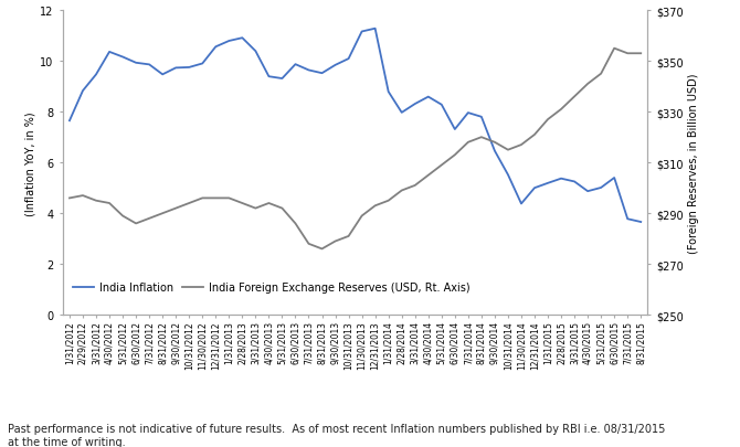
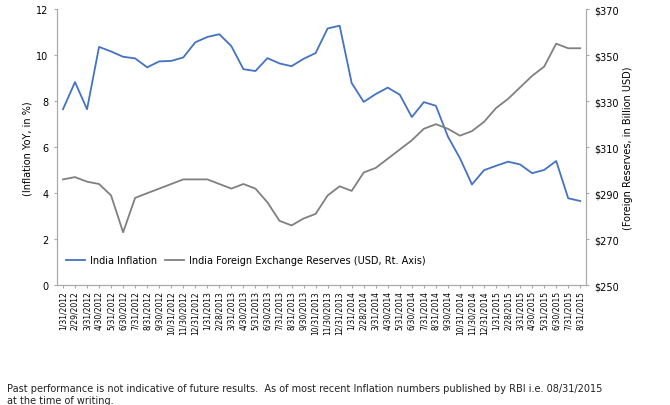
India Inflation/3/31/2012: 9.47 -> 7.65
India Foreign Exchange Reserves (USD, Rt. Axis)/6/30/2012: $286 -> $273
India Foreign Exchange Reserves (USD, Rt. Axis)/1/31/2014: $295 -> $291
